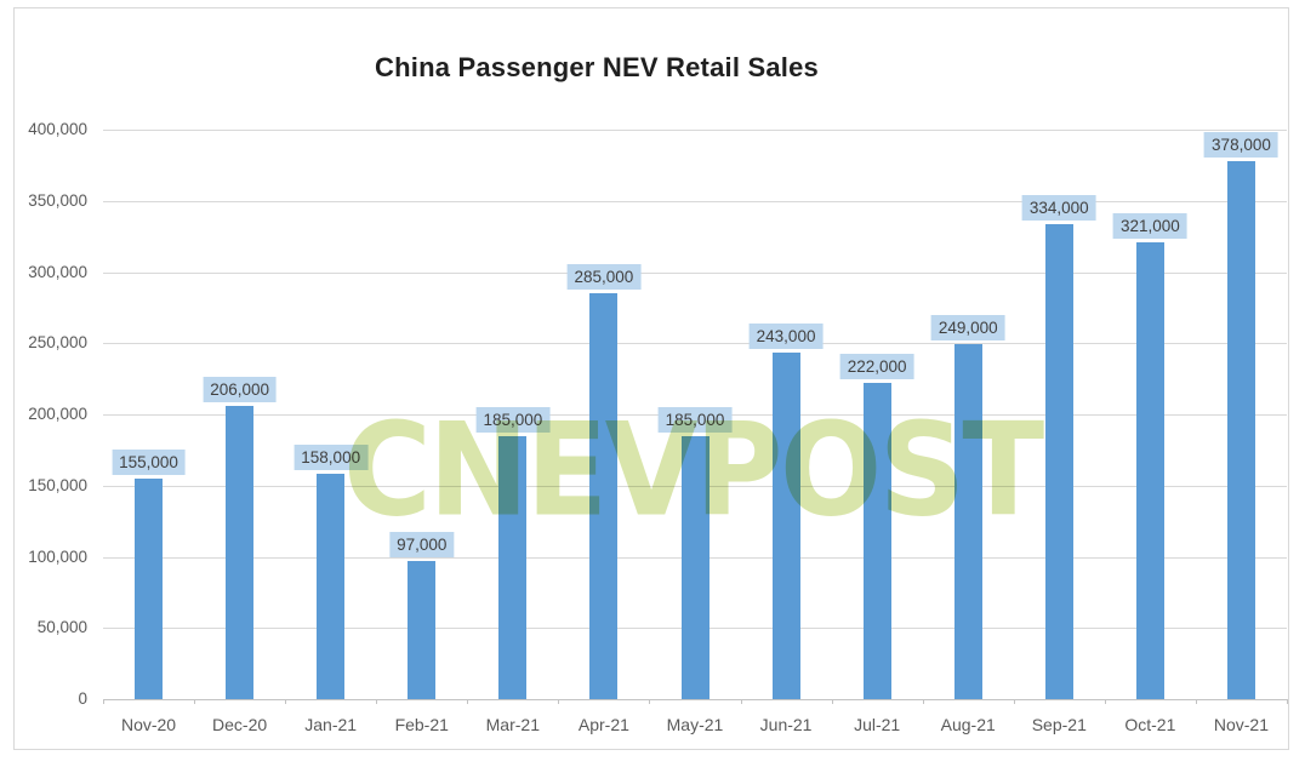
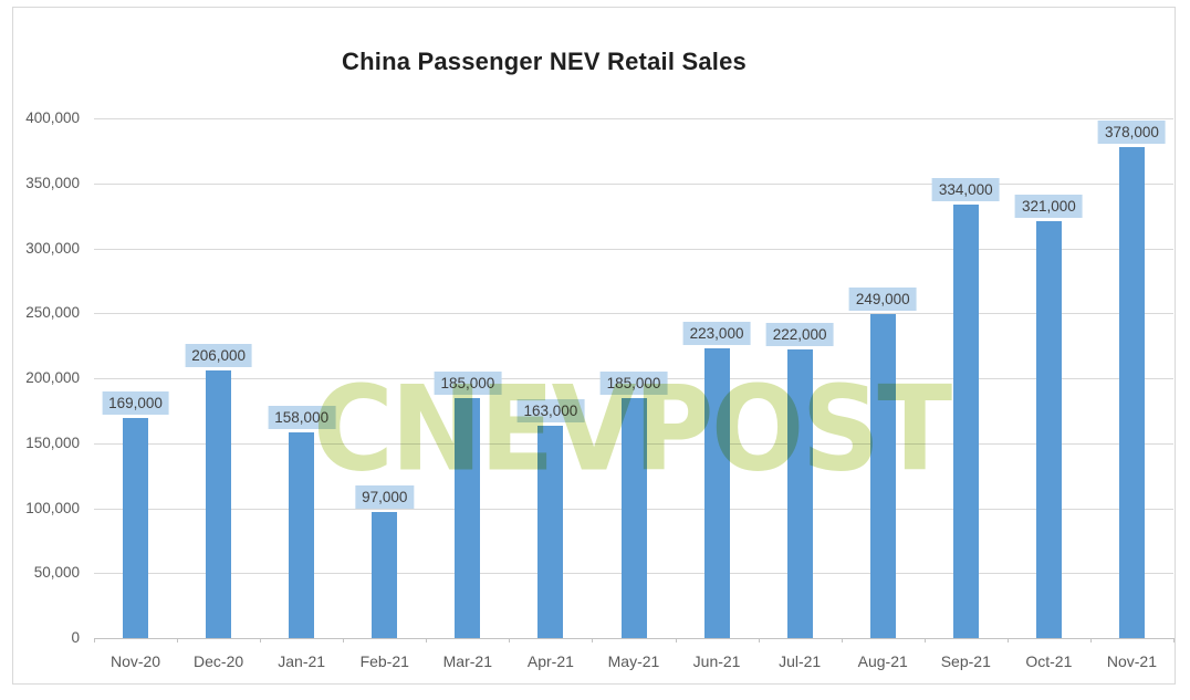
Nov-20: 155,000 -> 169,000
Apr-21: 285,000 -> 163,000
Jun-21: 243,000 -> 223,000
